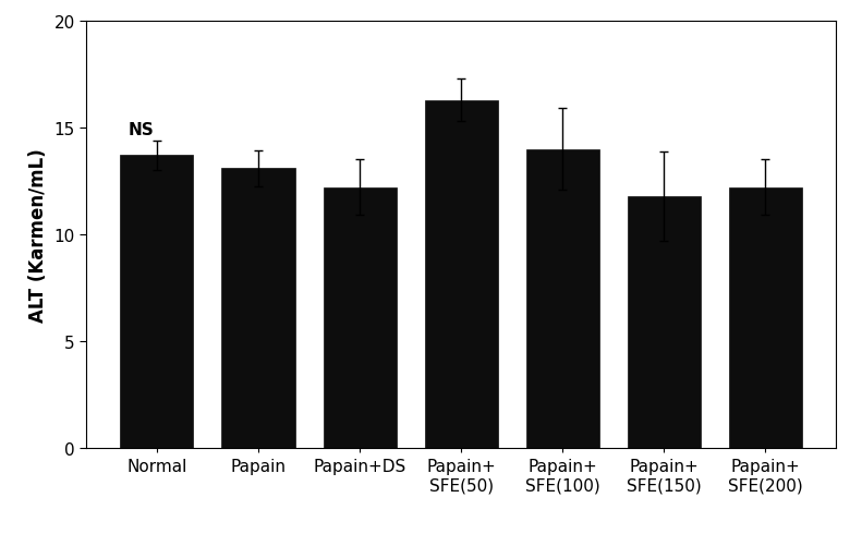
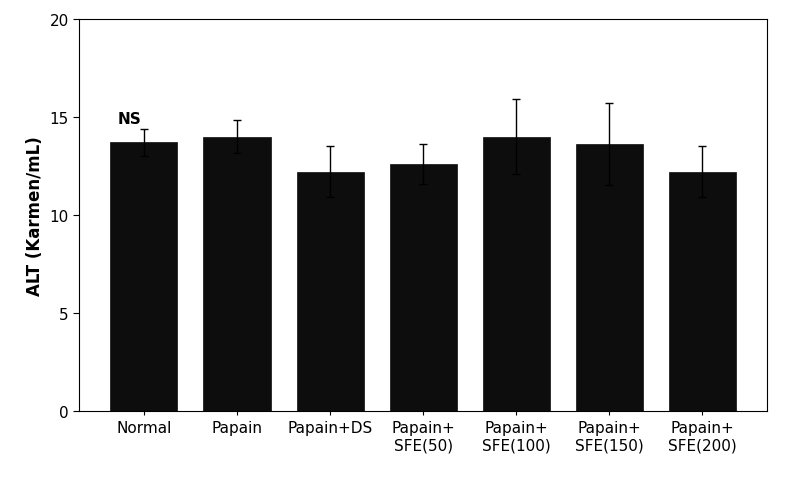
Papain: 13.1 -> 14.0
Papain+ SFE(50): 16.3 -> 12.6
Papain+ SFE(150): 11.8 -> 13.6
